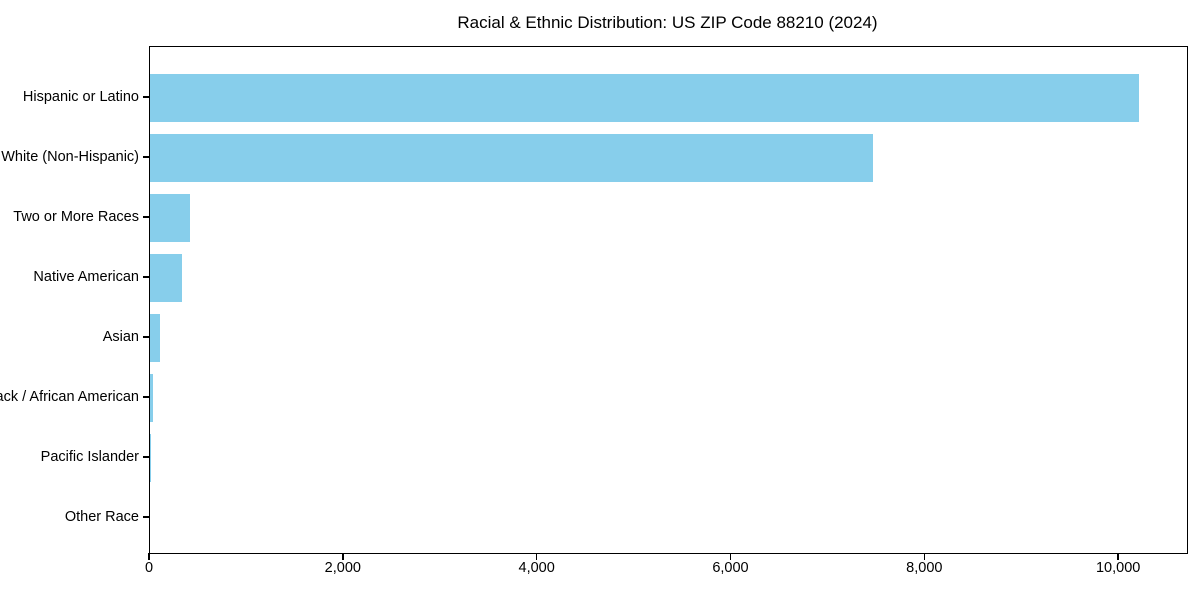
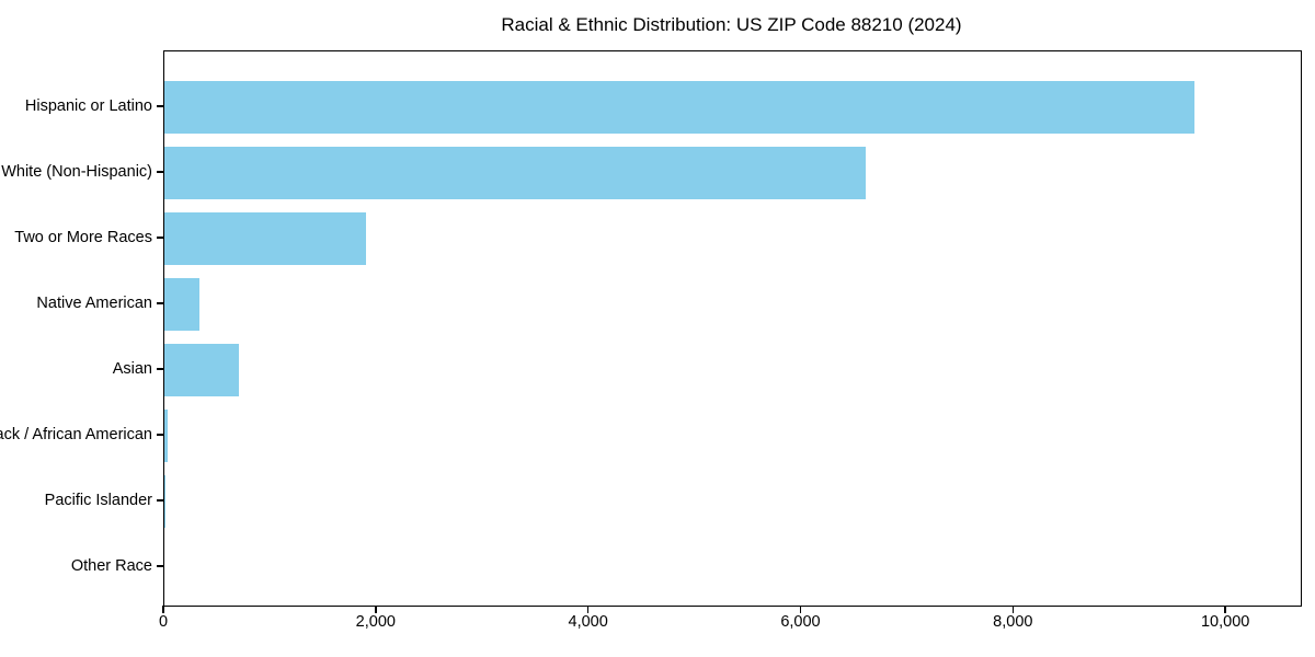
Hispanic or Latino: 10200 -> 9700
White (Non-Hispanic): 7500 -> 6600
Two or More Races: 400 -> 1900
Asian: 100 -> 700
